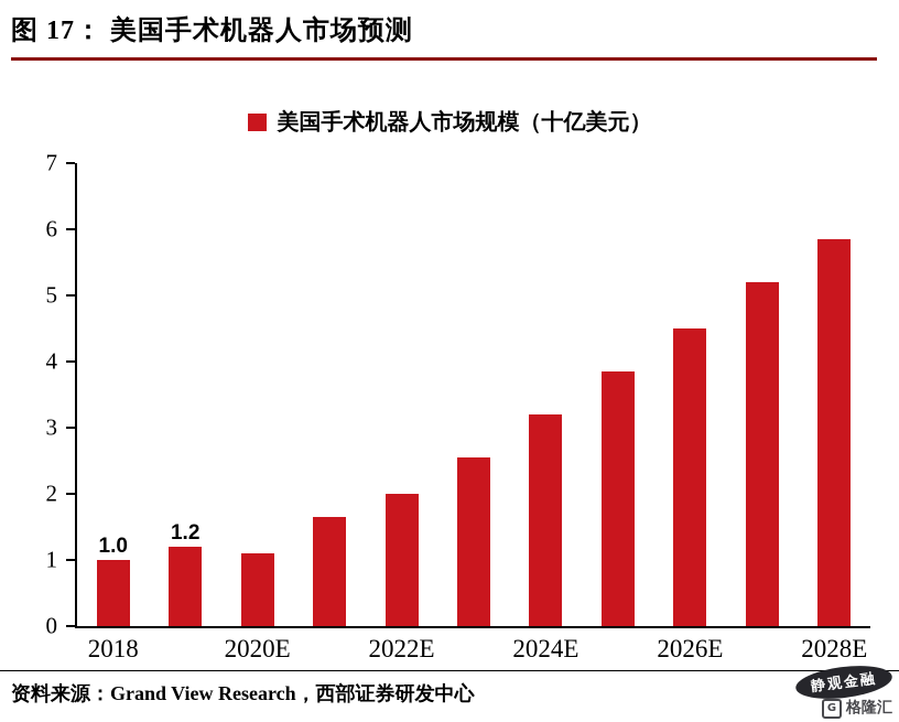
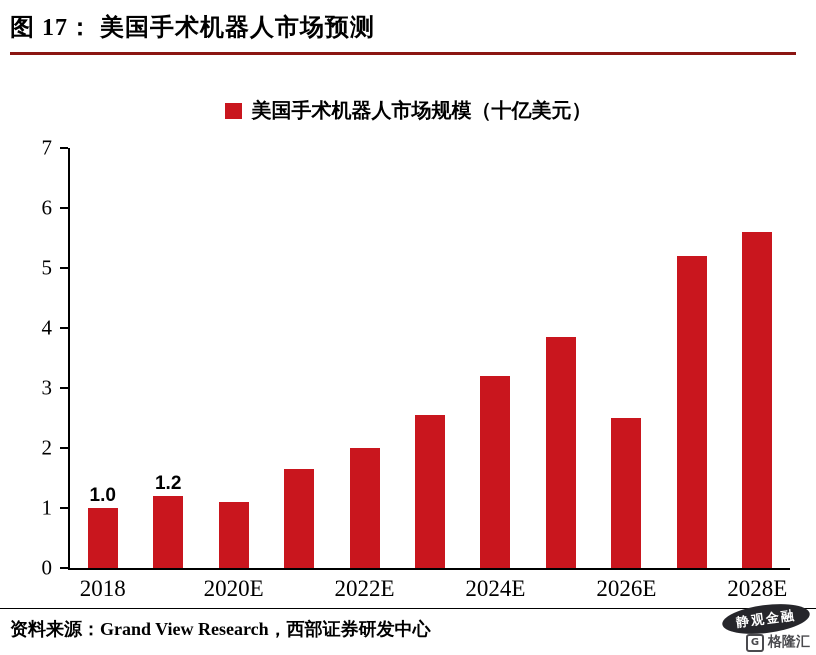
2026E: 4.5 -> 2.5
2028E: 5.8 -> 5.6
